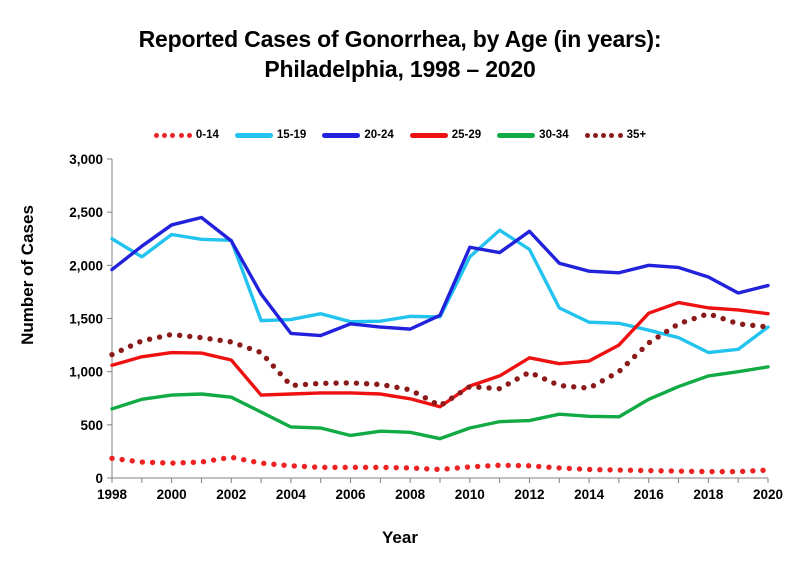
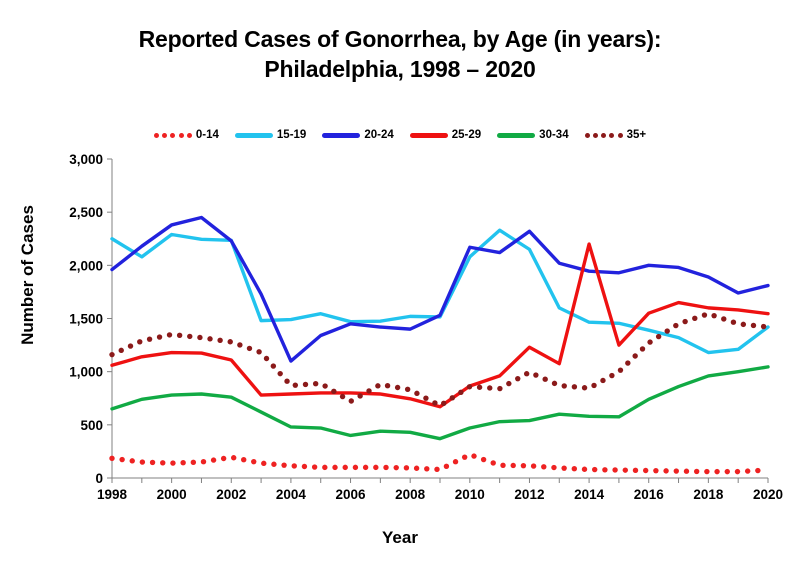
20-24/2004: 1360 -> 1100
35+/2006: 900 -> 720
0-14/2010: 100 -> 220
25-29/2012: 1130 -> 1230
25-29/2014: 1100 -> 2200
